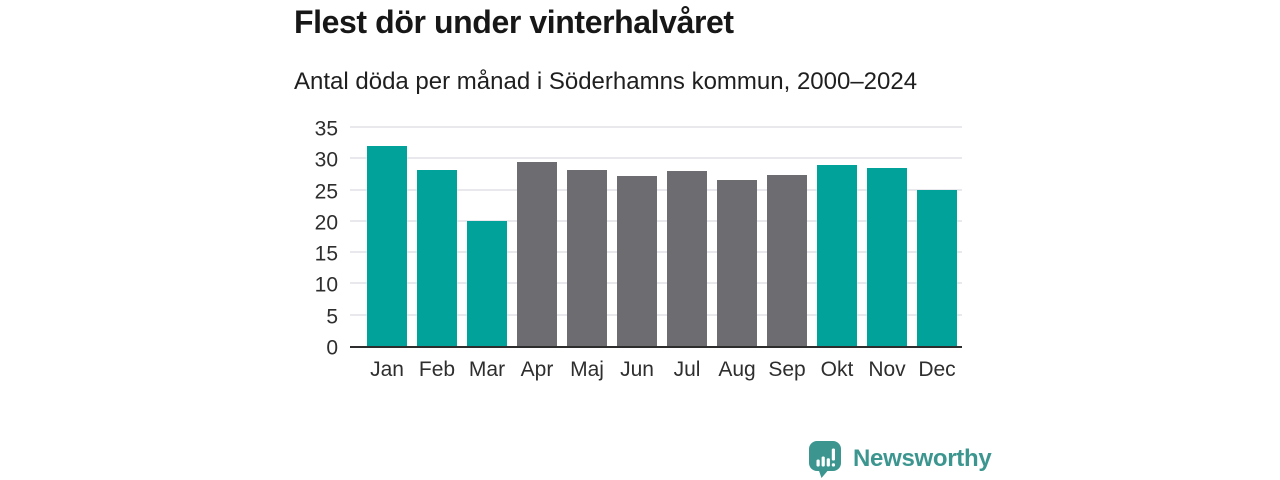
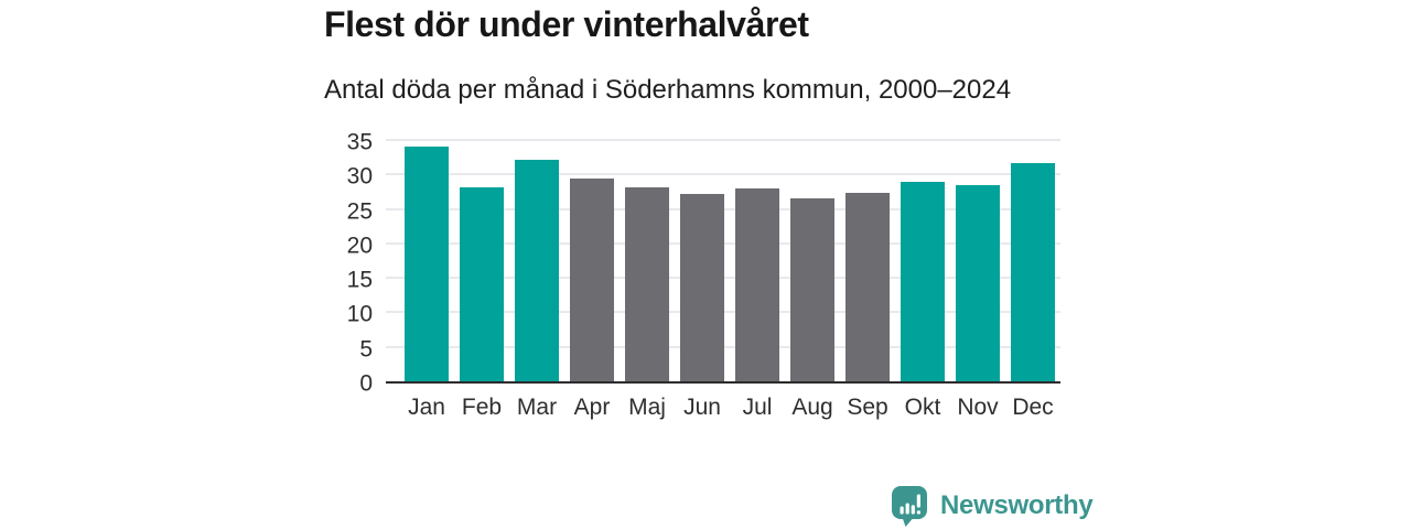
Jan: 32 -> 34
Mar: 20 -> 32
Dec: 25 -> 32
